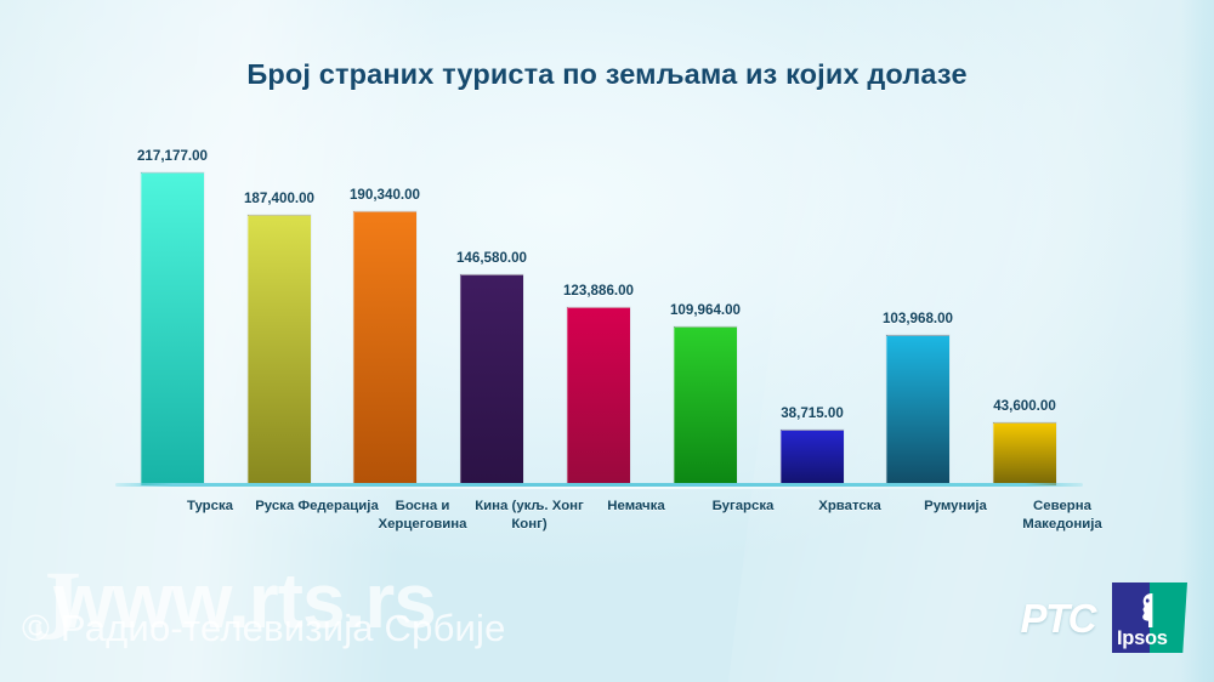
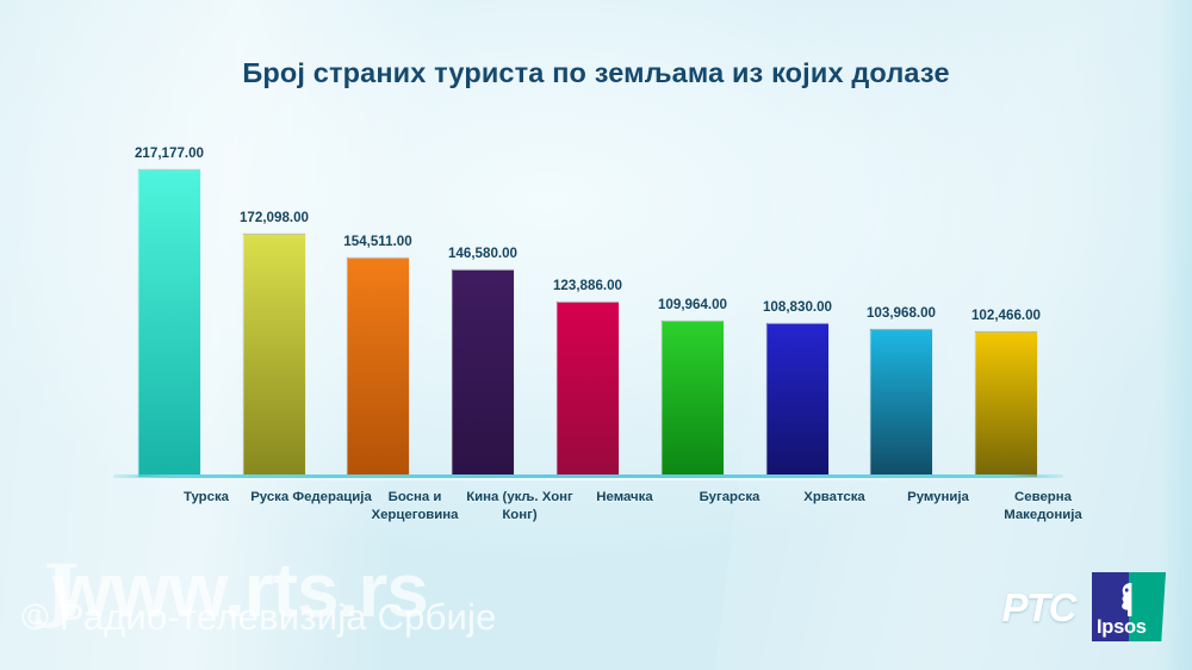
Руска Федерација: 187,400.00 -> 172,098.00
Босна и Херцеговина: 190,340.00 -> 154,511.00
Хрватска: 38,715.00 -> 108,830.00
Северна Македонија: 43,600.00 -> 102,466.00
